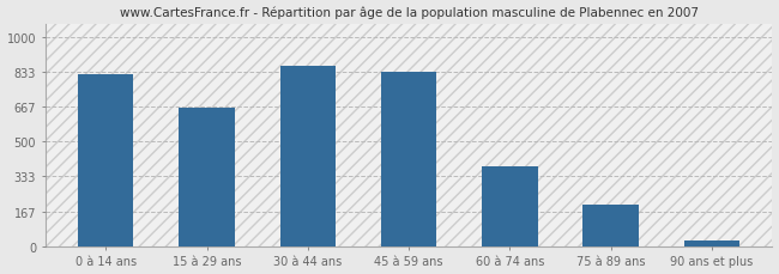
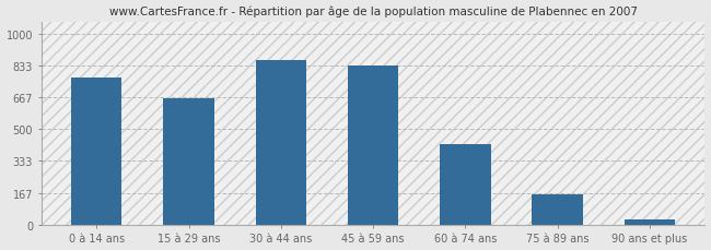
0 à 14 ans: 820 -> 770
60 à 74 ans: 380 -> 420
75 à 89 ans: 200 -> 160
